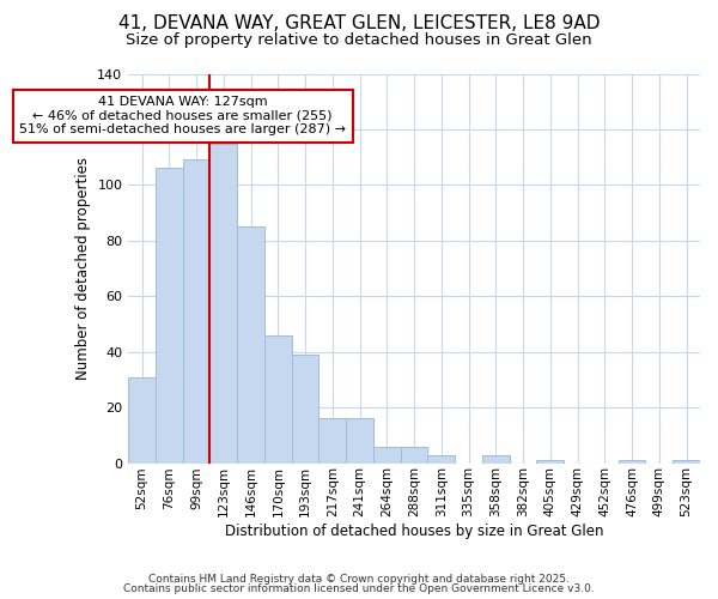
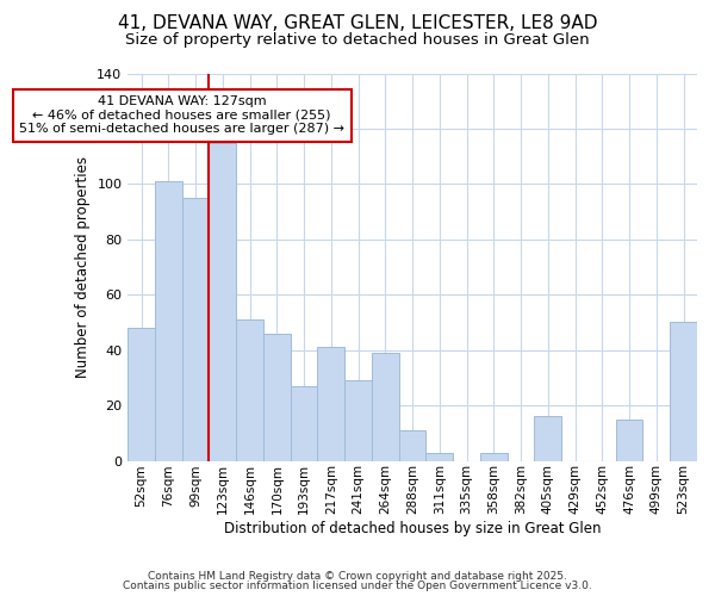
52sqm: 31 -> 48
76sqm: 106 -> 101
99sqm: 109 -> 95
146sqm: 85 -> 51
193sqm: 39 -> 27
217sqm: 16 -> 41
241sqm: 16 -> 29
264sqm: 6 -> 39
288sqm: 6 -> 11
405sqm: 1 -> 16
476sqm: 1 -> 15
523sqm: 1 -> 50
